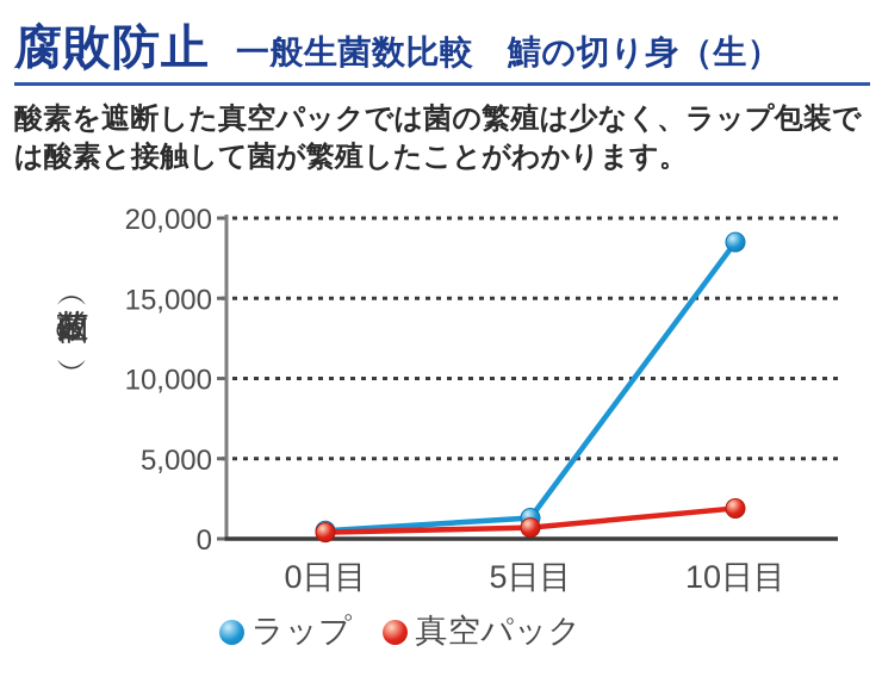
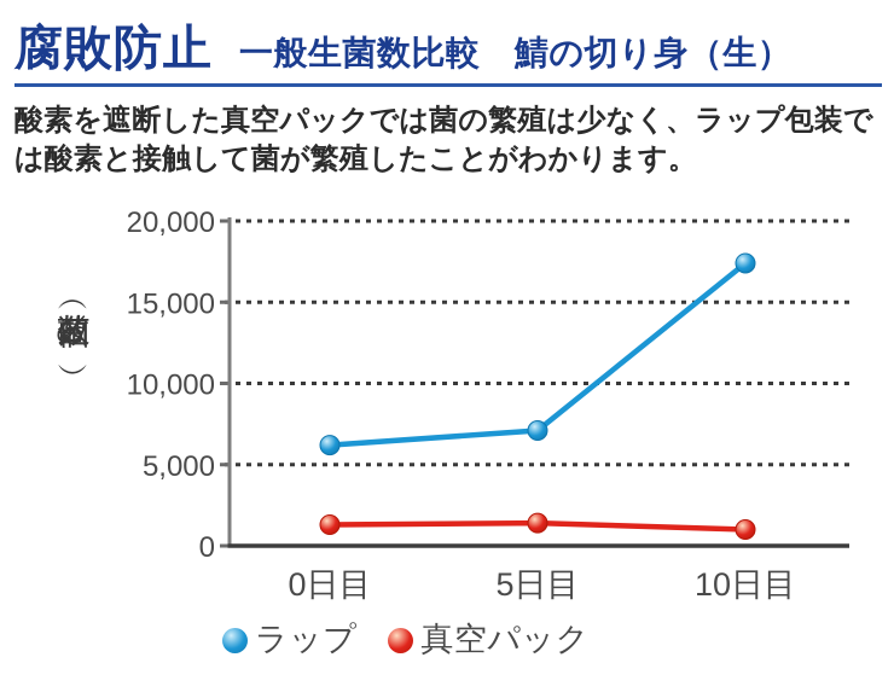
ラップ/0日目: 500 -> 6200
真空パック/0日目: 400 -> 1300
ラップ/5日目: 1300 -> 7100
真空パック/5日目: 700 -> 1400
ラップ/10日目: 18500 -> 17400
真空パック/10日目: 1900 -> 1000
